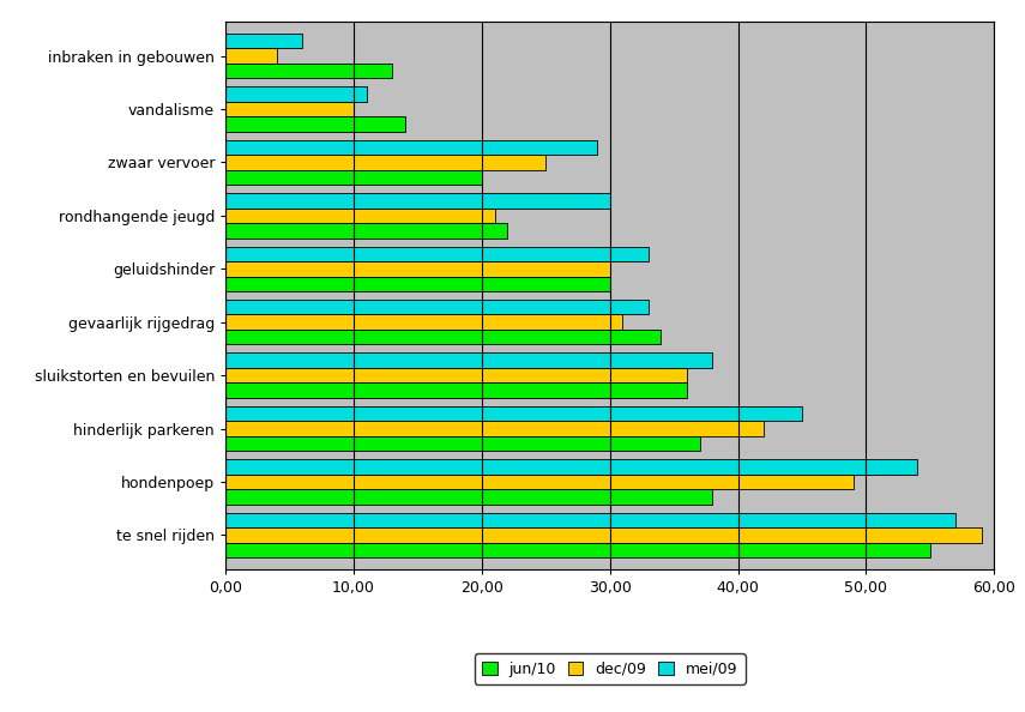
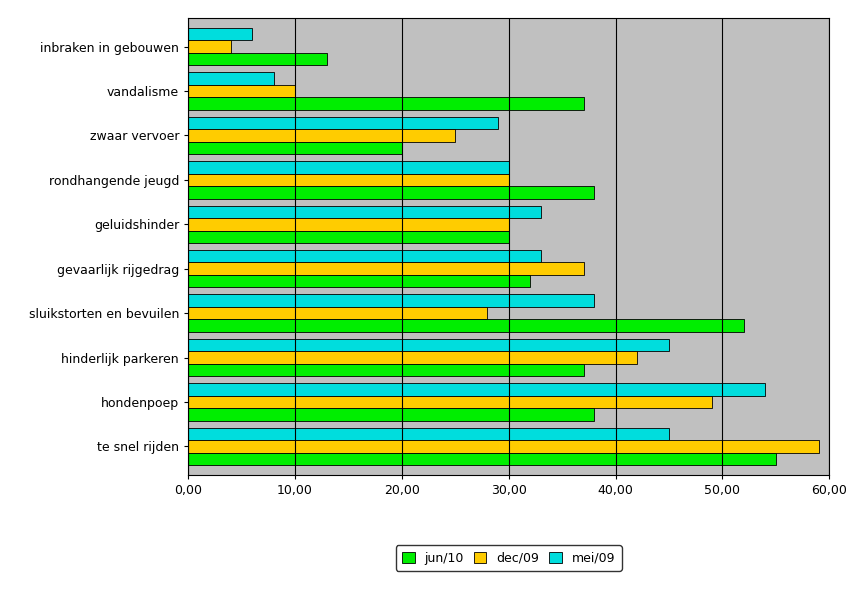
mei/09/vandalisme: 11 -> 8
jun/10/vandalisme: 14 -> 37
dec/09/rondhangende jeugd: 21 -> 30
jun/10/rondhangende jeugd: 22 -> 38
dec/09/gevaarlijk rijgedrag: 31 -> 37
jun/10/gevaarlijk rijgedrag: 34 -> 32
dec/09/sluikstorten en bevuilen: 36 -> 28
jun/10/sluikstorten en bevuilen: 36 -> 52
mei/09/te snel rijden: 57 -> 45
